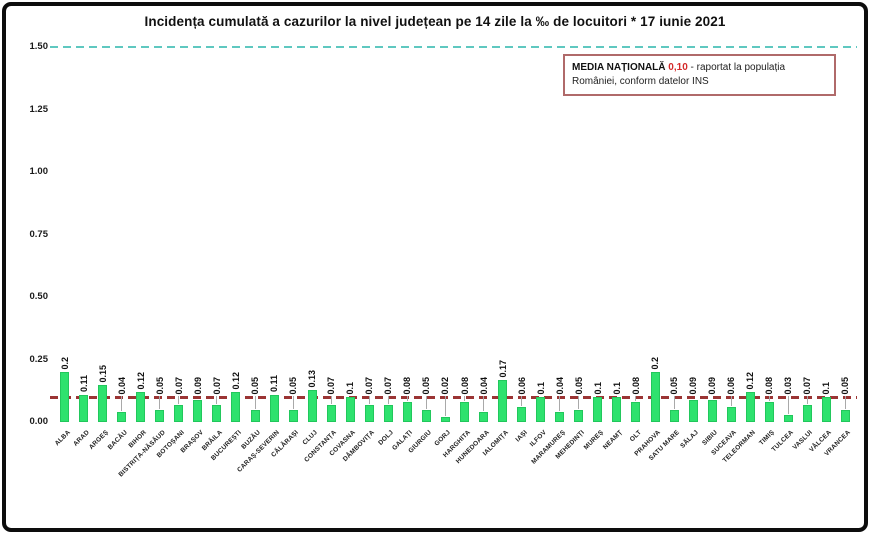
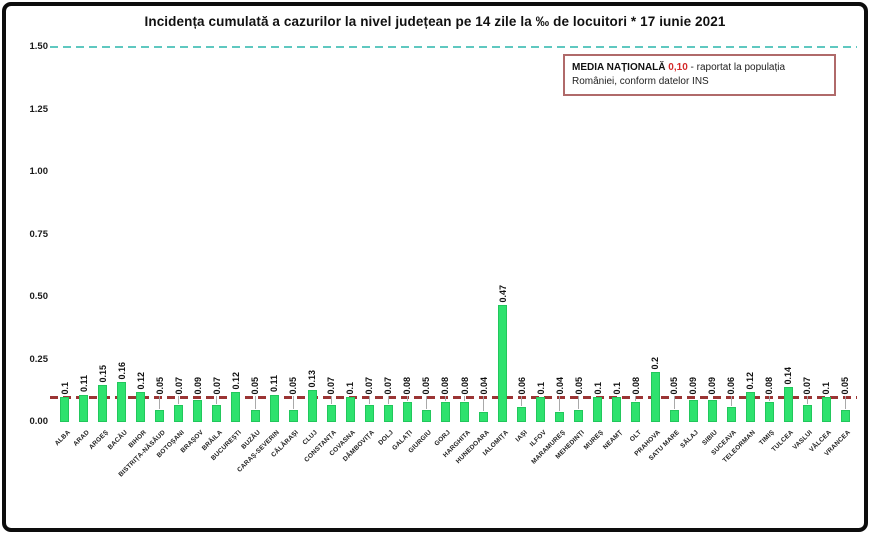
ALBA: 0.2 -> 0.1
BACĂU: 0.04 -> 0.16
GORJ: 0.02 -> 0.08
IALOMIȚA: 0.17 -> 0.47
TULCEA: 0.03 -> 0.14
